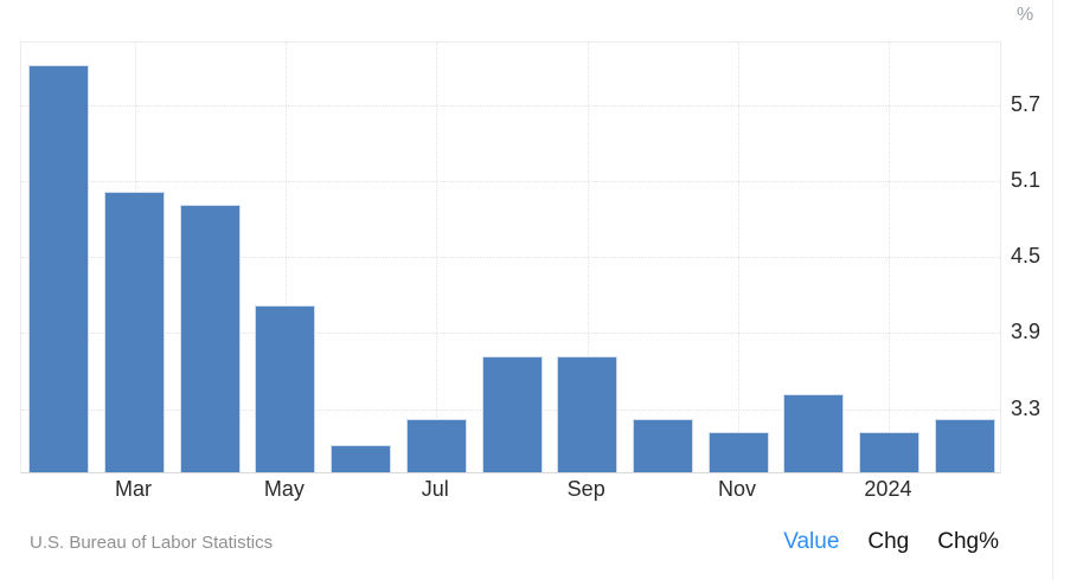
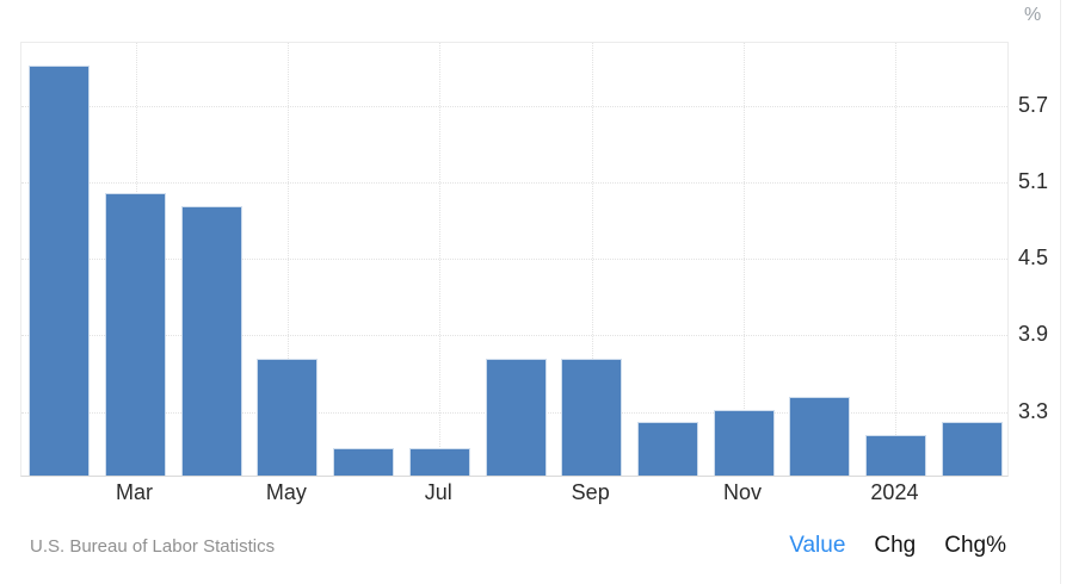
May: 4.1 -> 3.7
Jul: 3.2 -> 3.0
Nov: 3.1 -> 3.3
